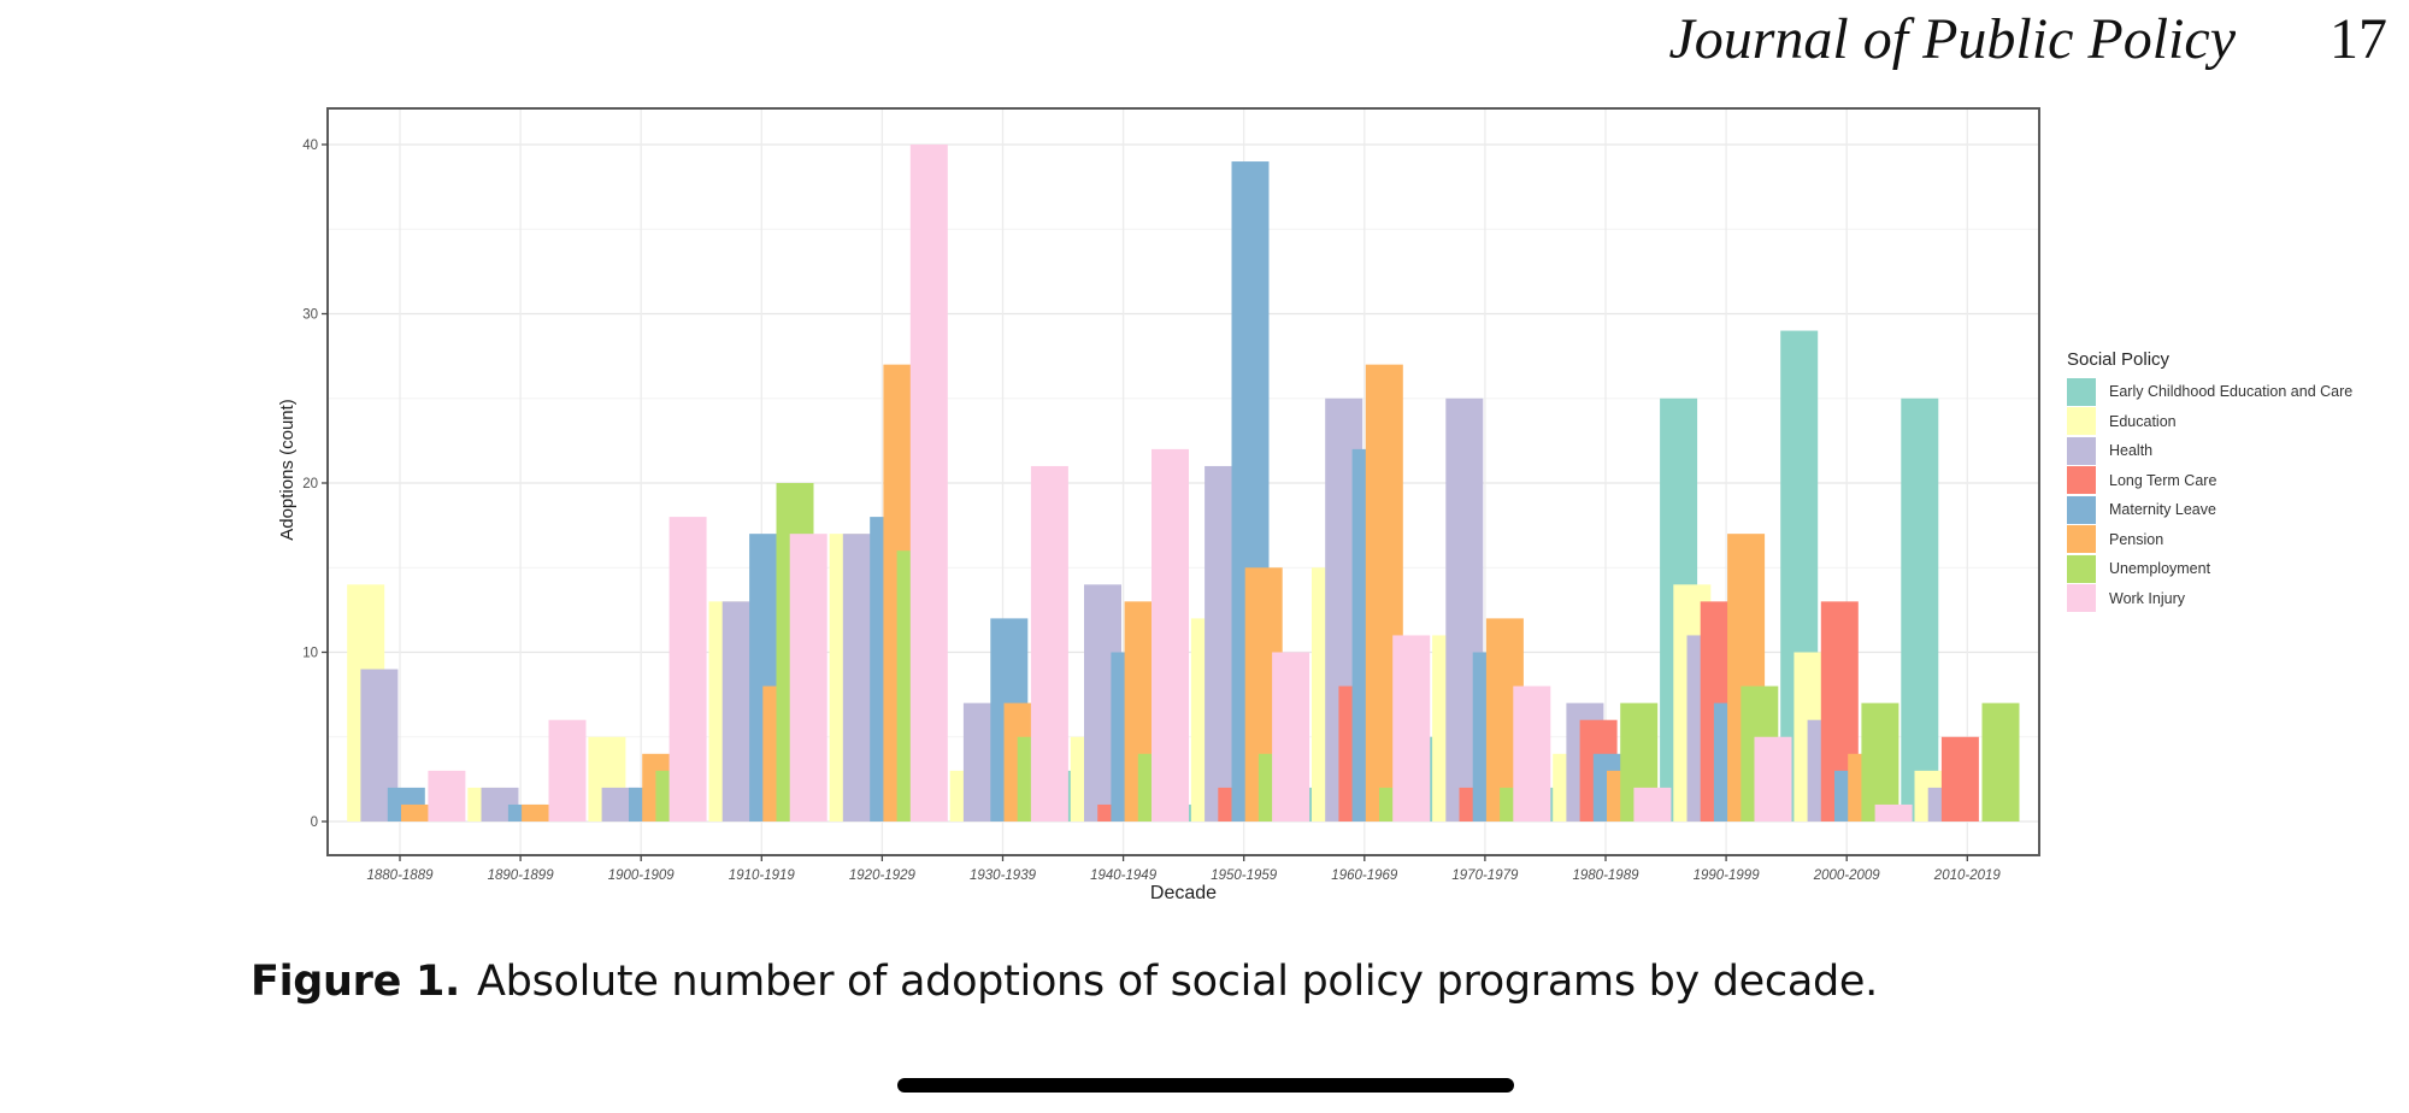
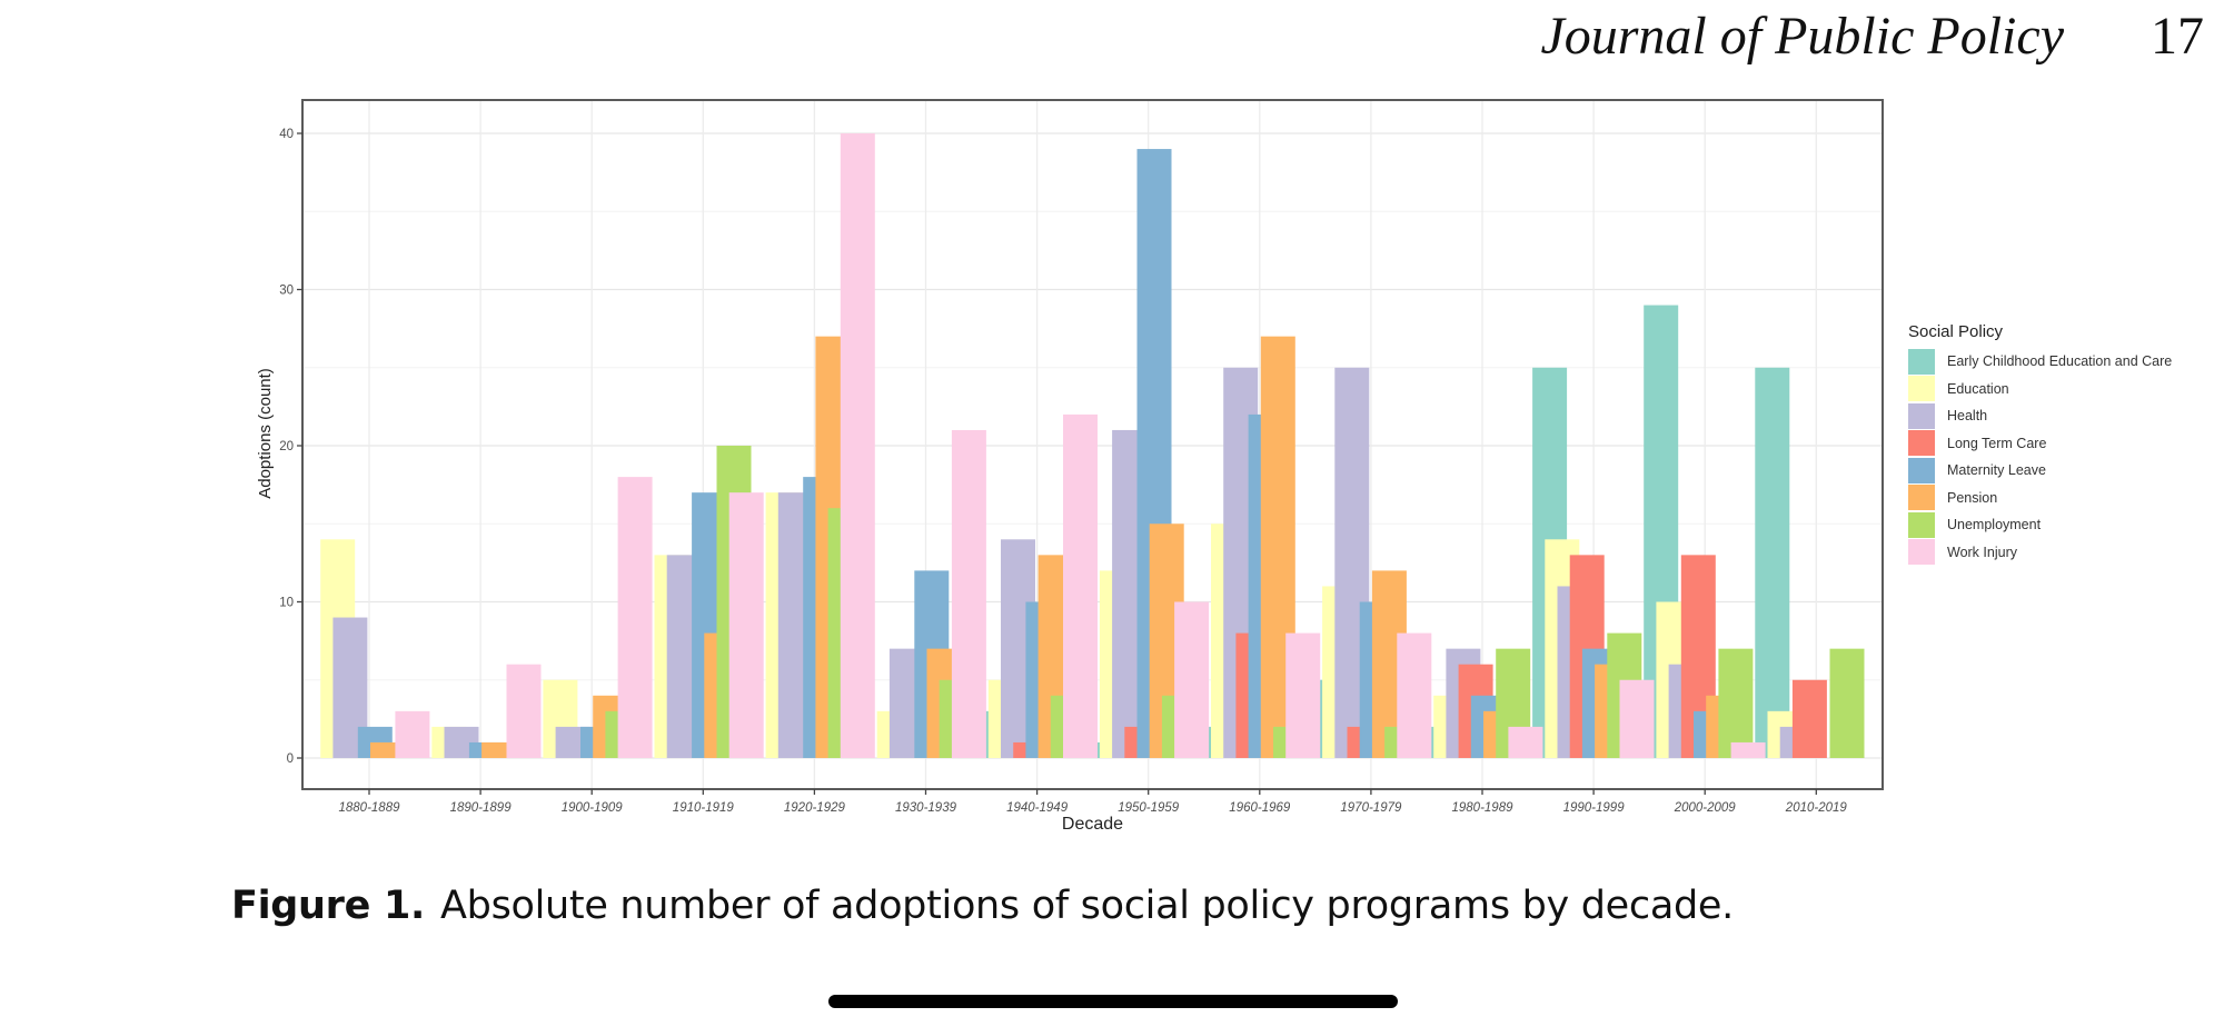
Work Injury/1960-1969: 11 -> 8
Pension/1990-1999: 17 -> 6
